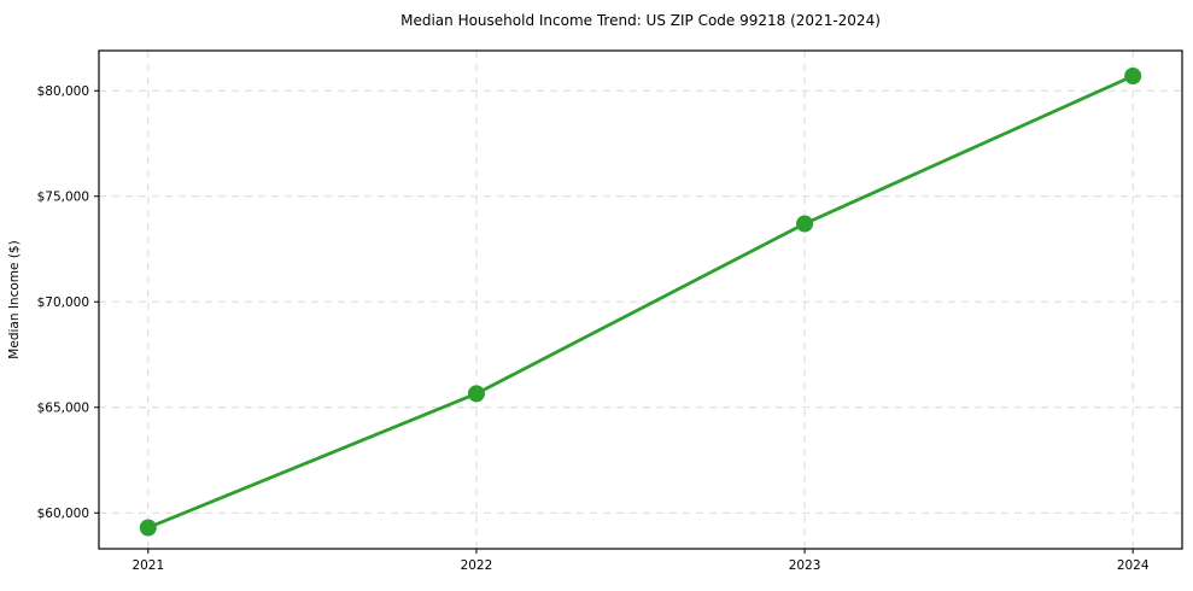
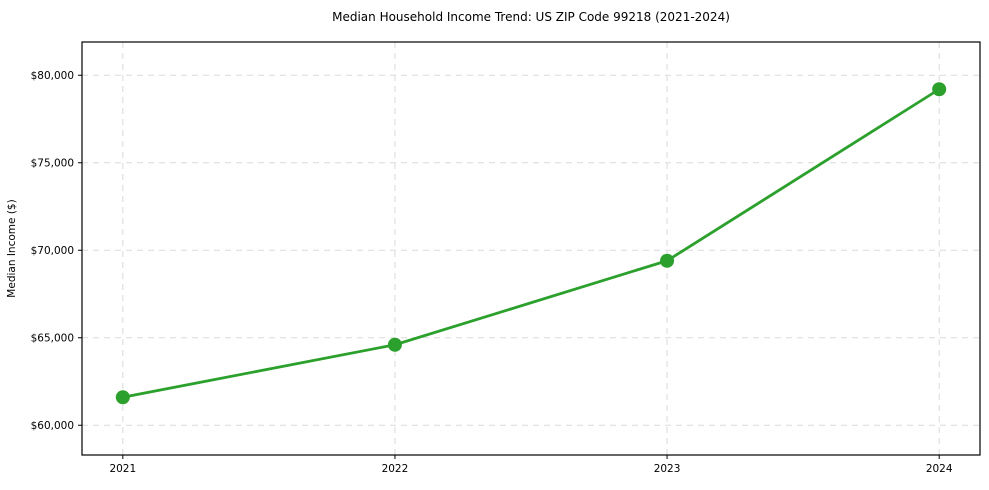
2021: $59300 -> $61600
2022: $65600 -> $64600
2023: $73700 -> $69400
2024: $80700 -> $79200
